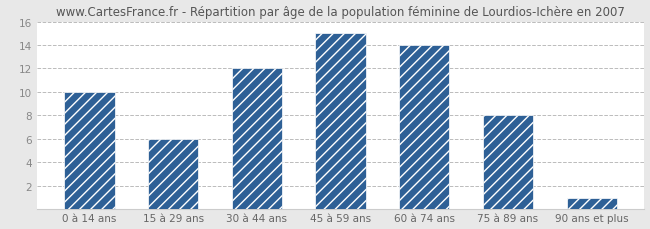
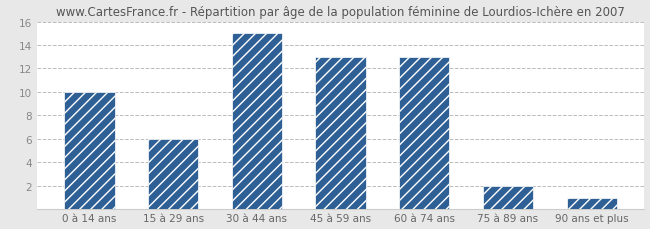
30 à 44 ans: 12 -> 15
45 à 59 ans: 15 -> 13
60 à 74 ans: 14 -> 13
75 à 89 ans: 8 -> 2
